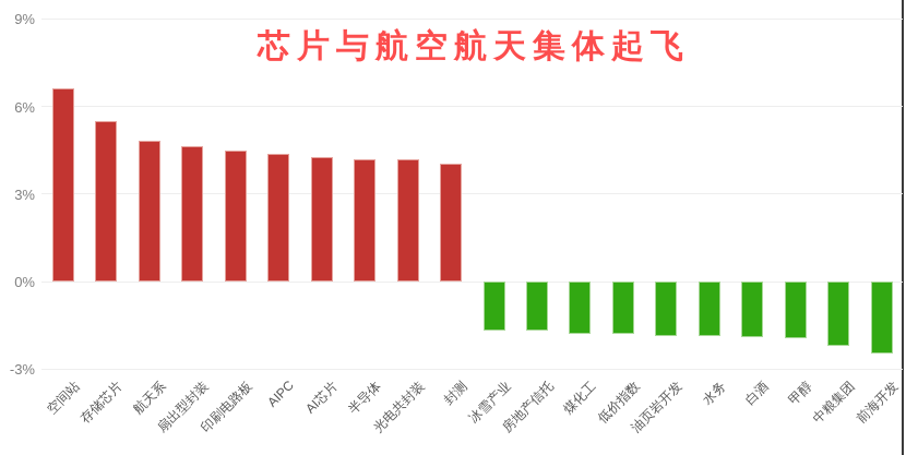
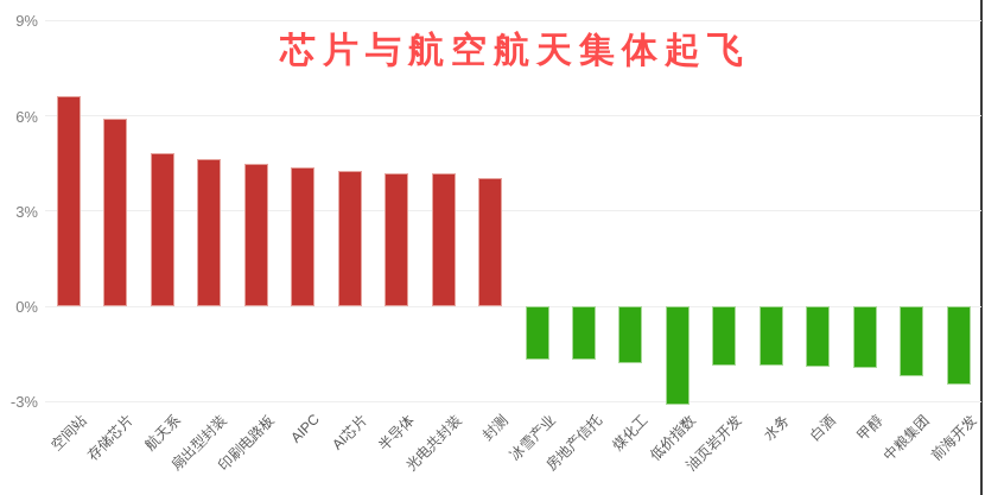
存储芯片: 5.5% -> 5.9%
低价指数: -1.8% -> -3.1%
